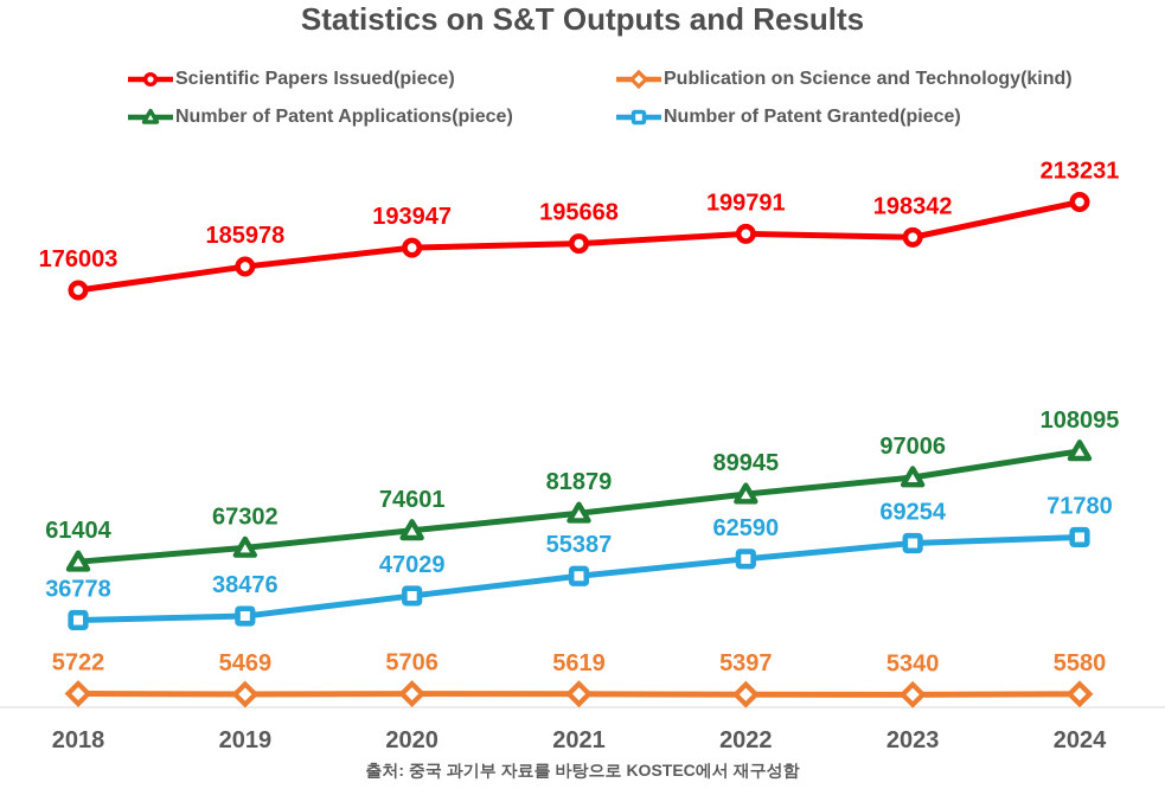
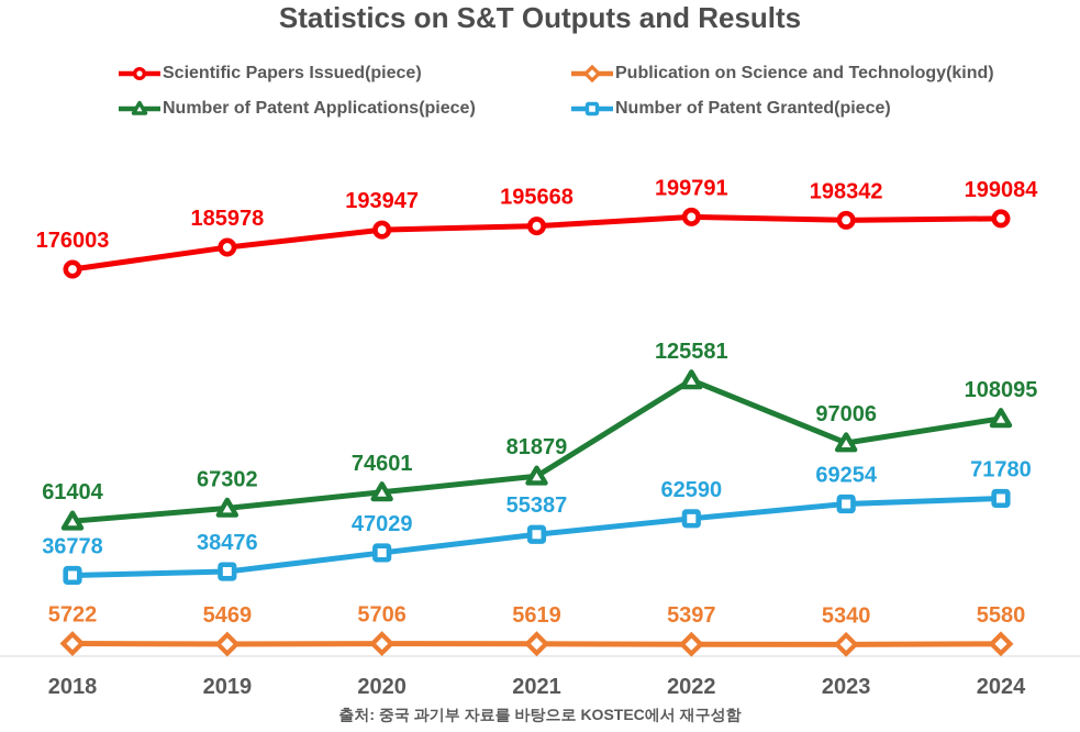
Number of Patent Applications(piece)/2022: 89945 -> 125581
Scientific Papers Issued(piece)/2024: 213231 -> 199084
